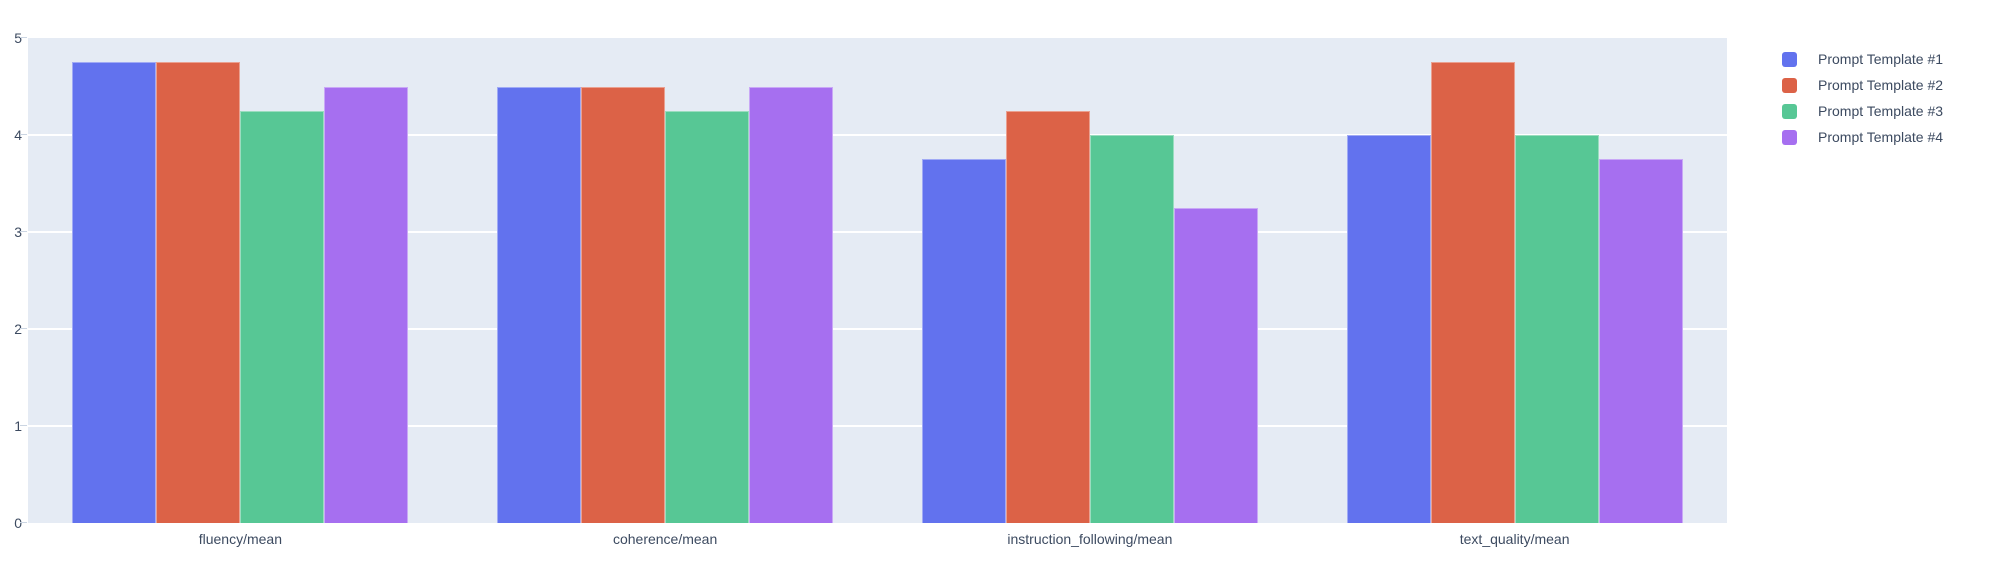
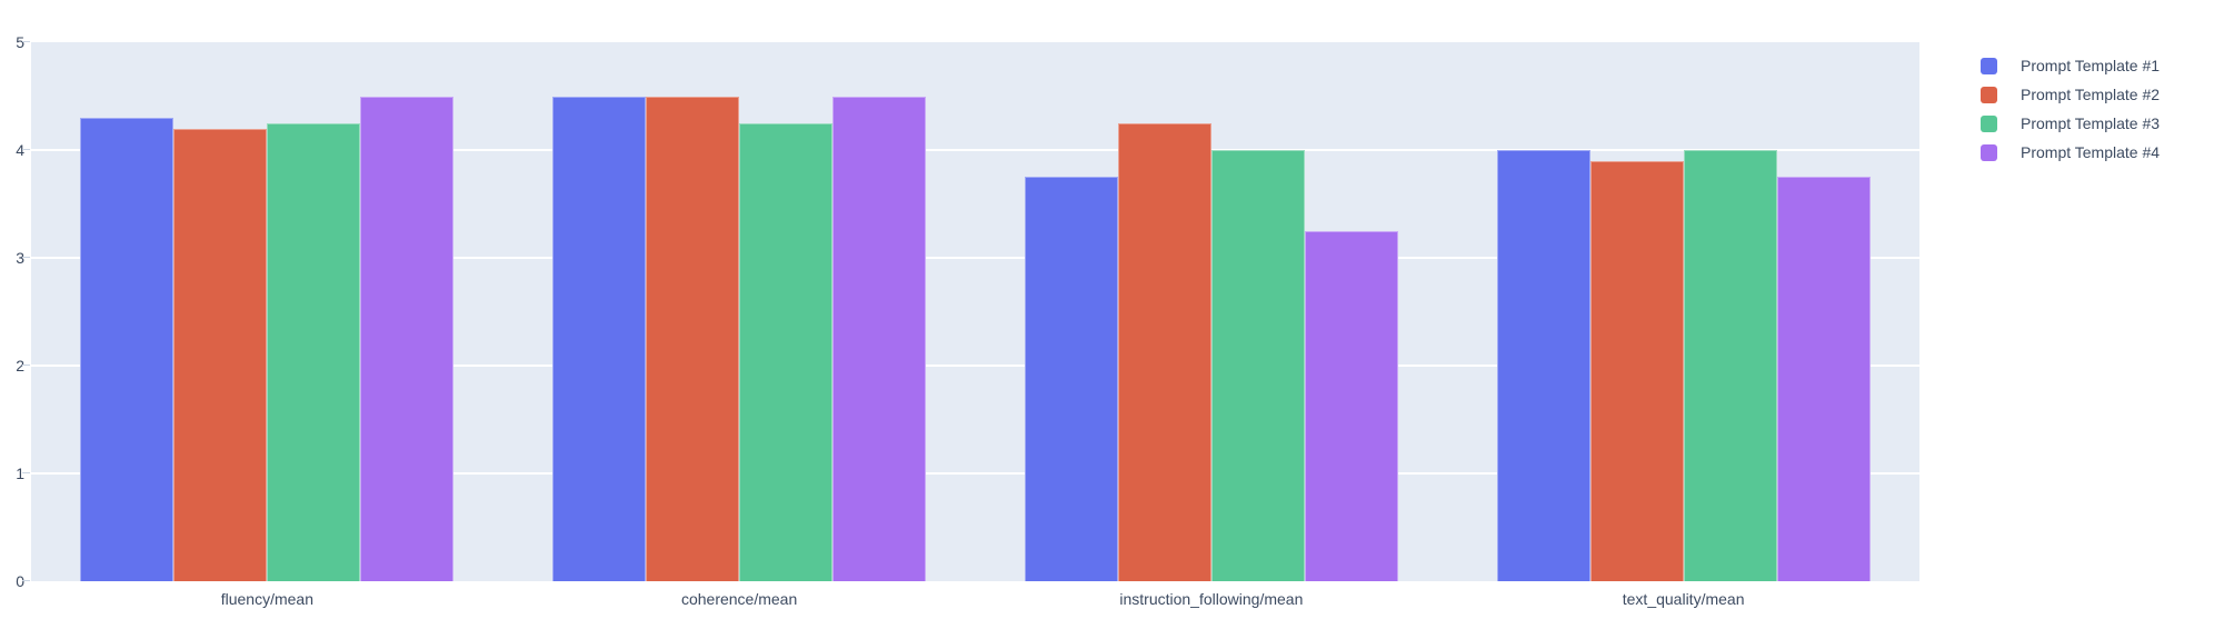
Prompt Template #1/fluency/mean: 4.8 -> 4.3
Prompt Template #2/fluency/mean: 4.8 -> 4.2
Prompt Template #2/text_quality/mean: 4.8 -> 3.9
